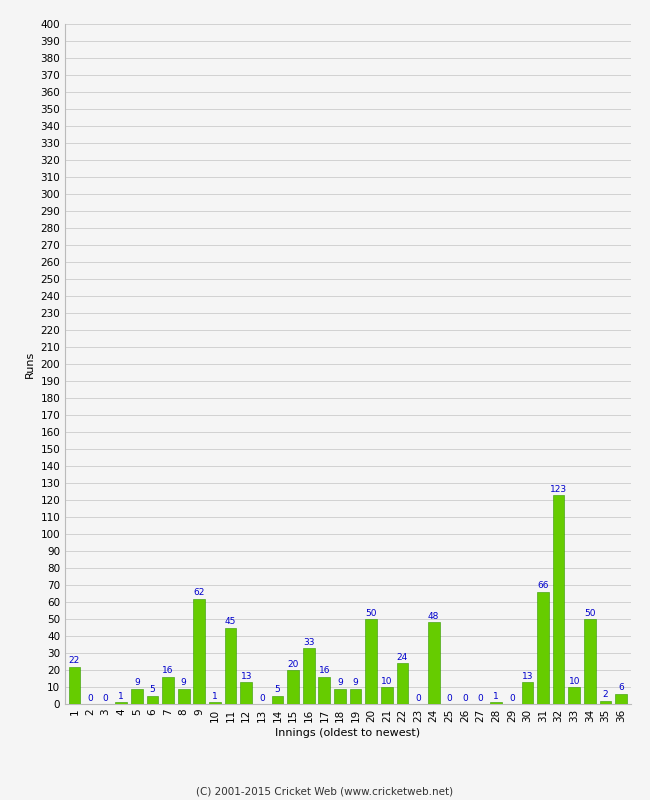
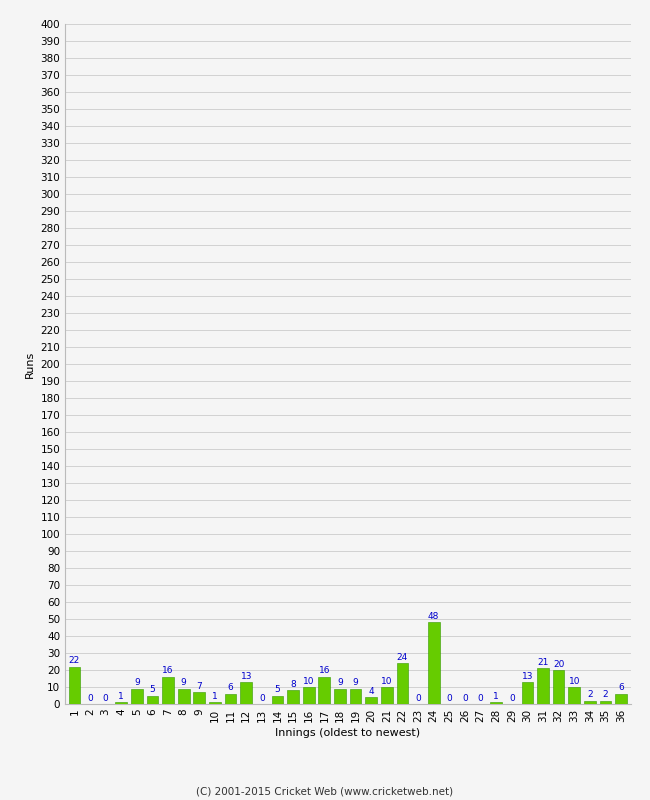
9: 62 -> 7
11: 45 -> 6
15: 20 -> 8
16: 33 -> 10
20: 50 -> 4
31: 66 -> 21
32: 123 -> 20
34: 50 -> 2
